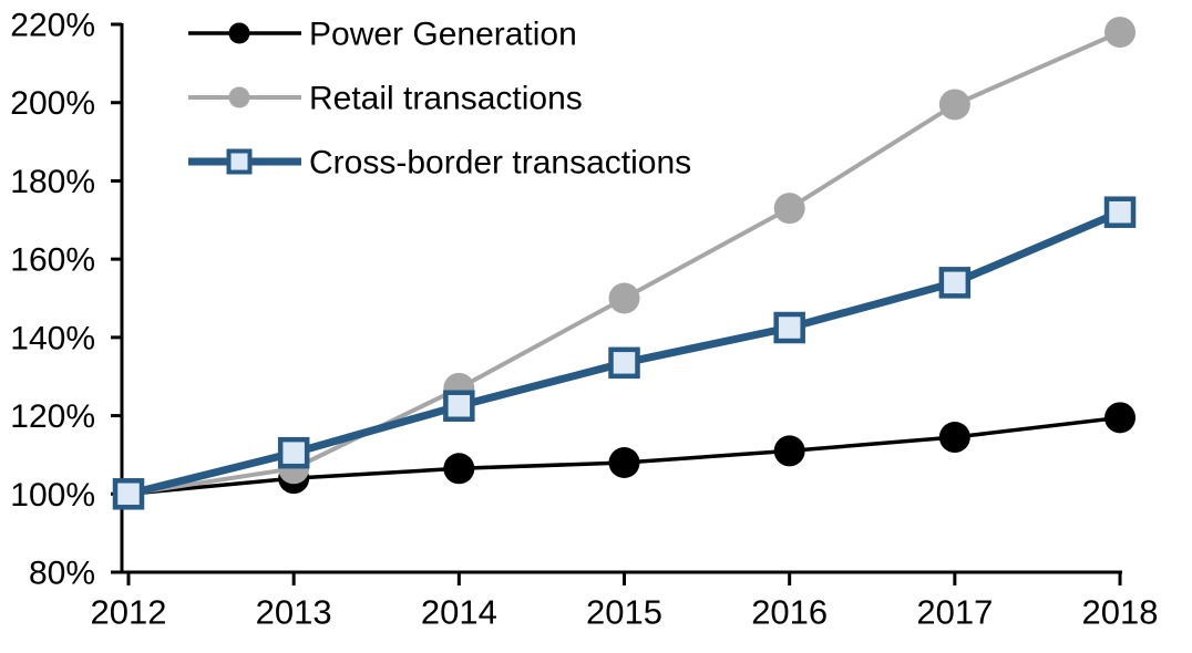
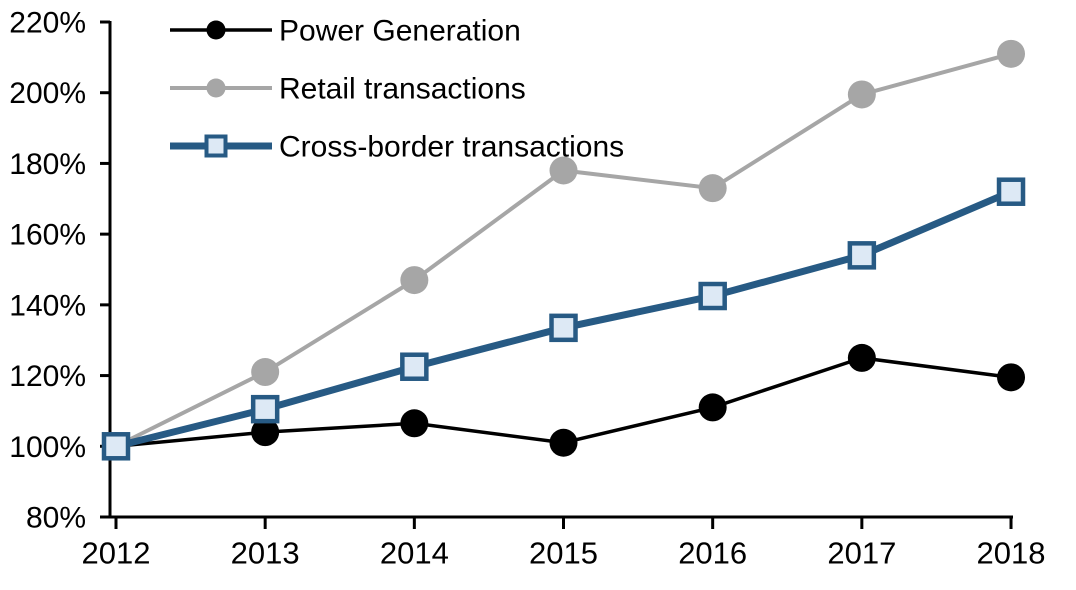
Retail transactions/2013: 106% -> 121%
Retail transactions/2014: 127% -> 147%
Power Generation/2015: 108% -> 101%
Retail transactions/2015: 150% -> 178%
Power Generation/2017: 114% -> 125%
Retail transactions/2018: 218% -> 211%
